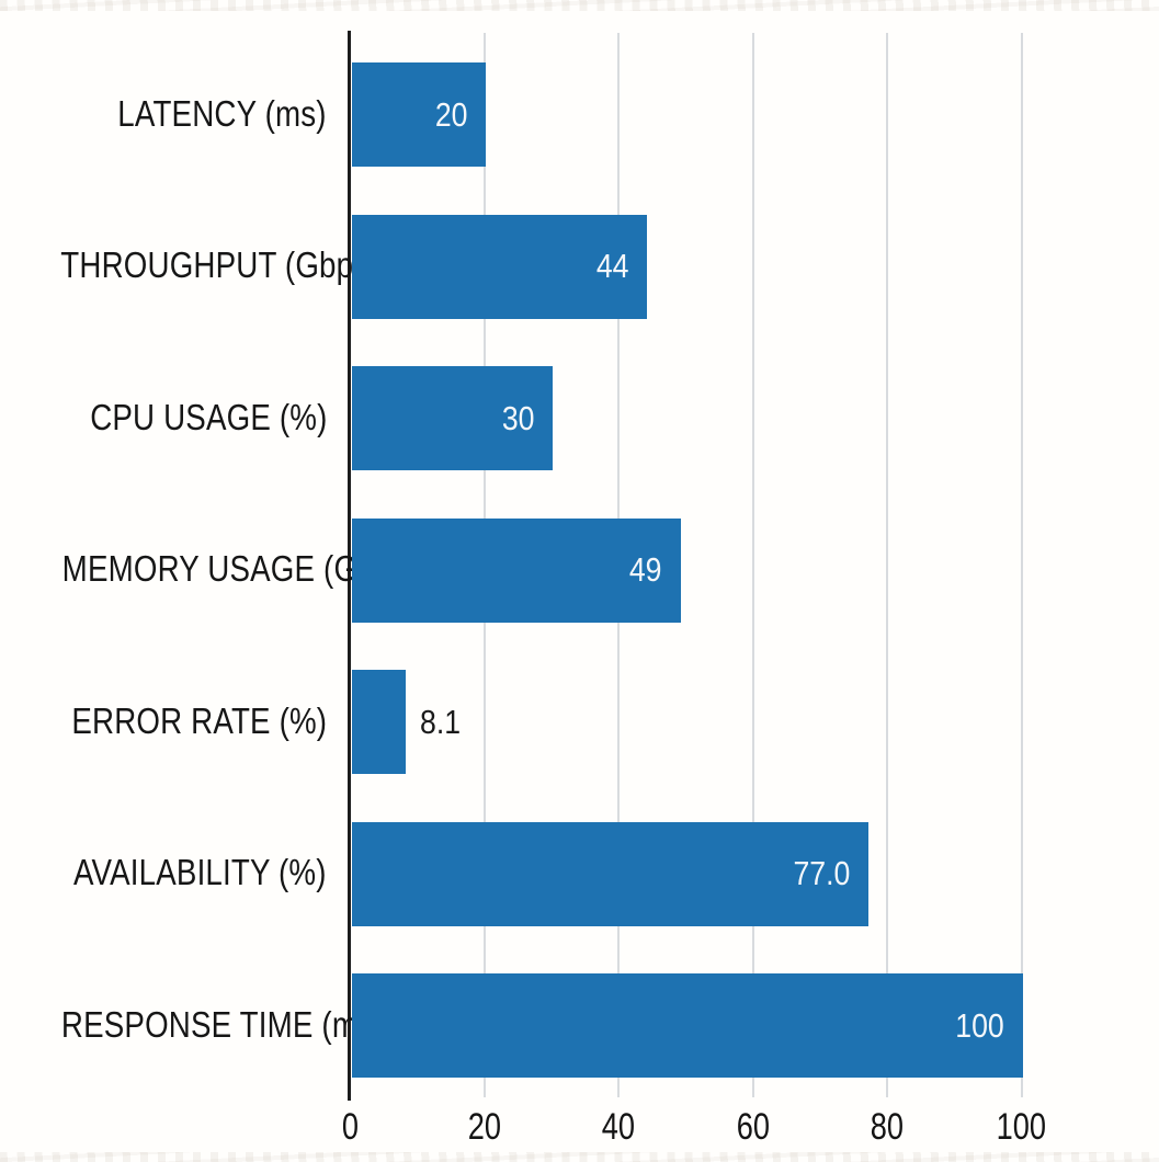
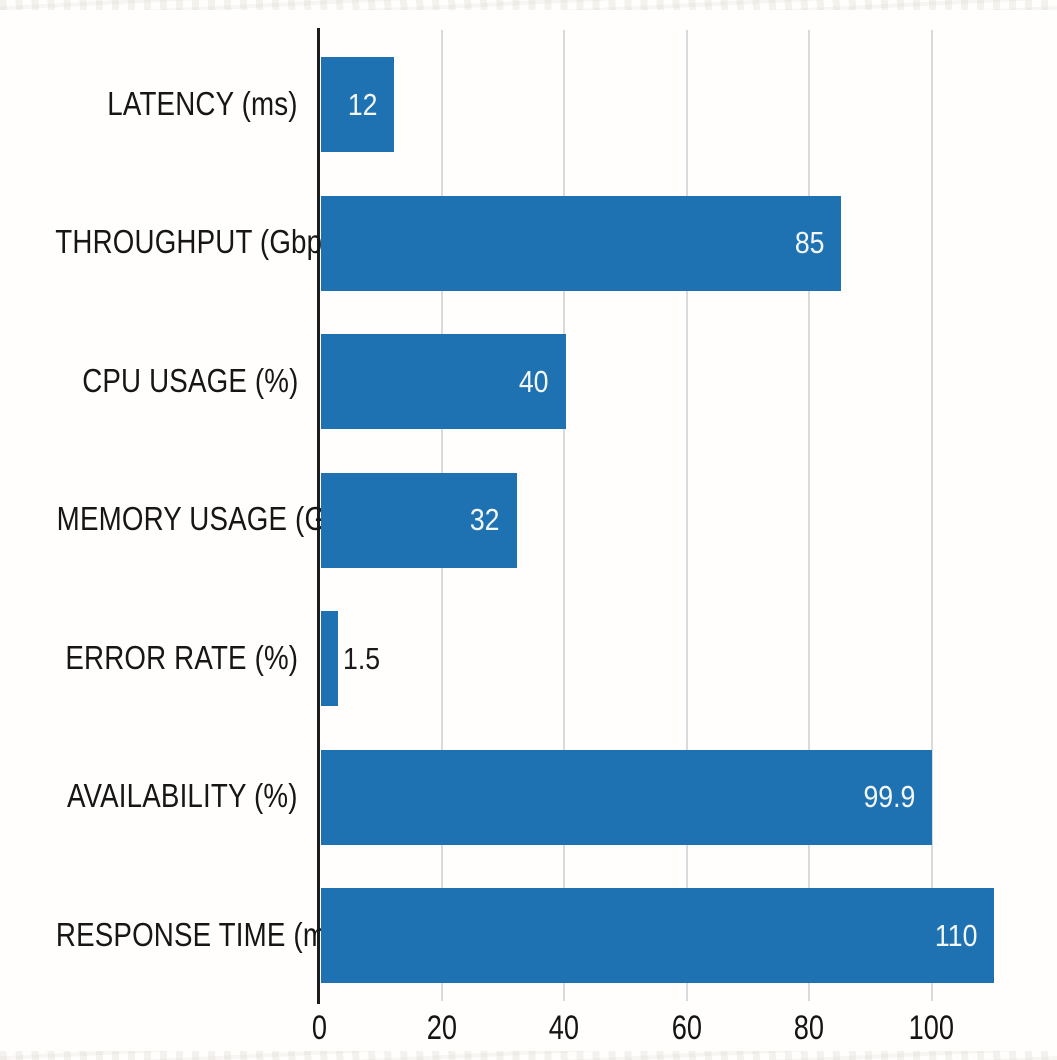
LATENCY (ms): 20 -> 12
THROUGHPUT (Gbps): 44 -> 85
CPU USAGE (%): 30 -> 40
MEMORY USAGE (GB): 49 -> 32
ERROR RATE (%): 8.1 -> 1.5
AVAILABILITY (%): 77.0 -> 99.9
RESPONSE TIME (ms): 100 -> 110
